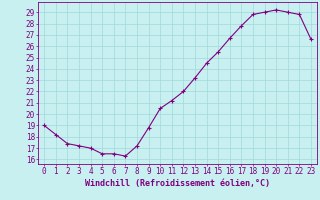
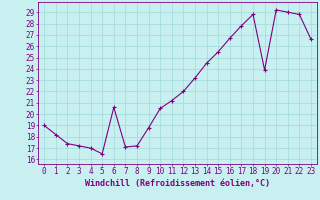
6: 16.5 -> 20.6
7: 16.3 -> 17.1
19: 29.0 -> 23.9
